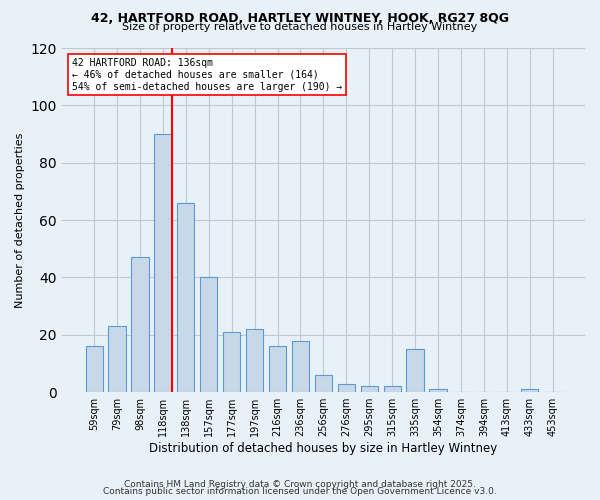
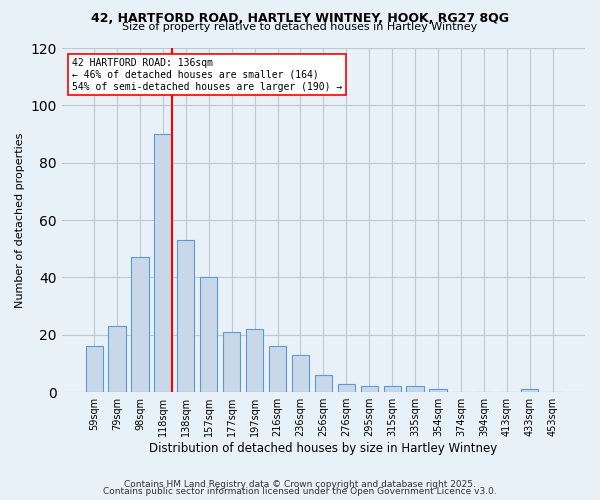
138sqm: 66 -> 53
236sqm: 18 -> 13
335sqm: 15 -> 2
